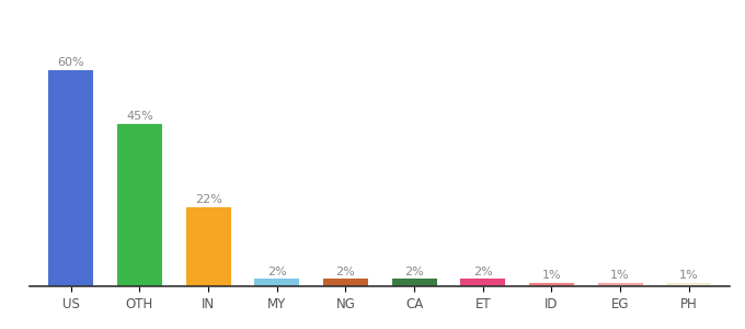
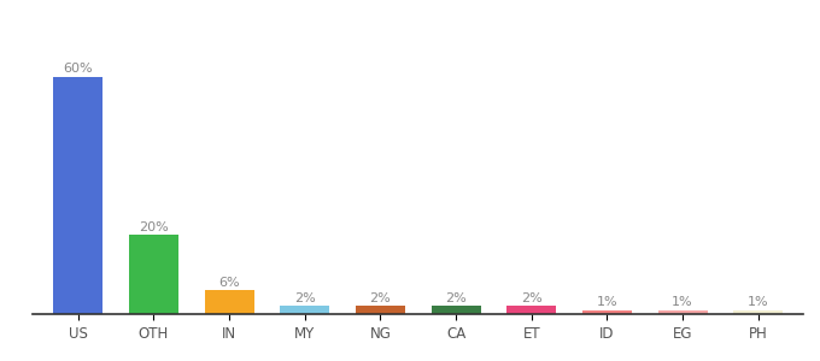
OTH: 45% -> 20%
IN: 22% -> 6%
